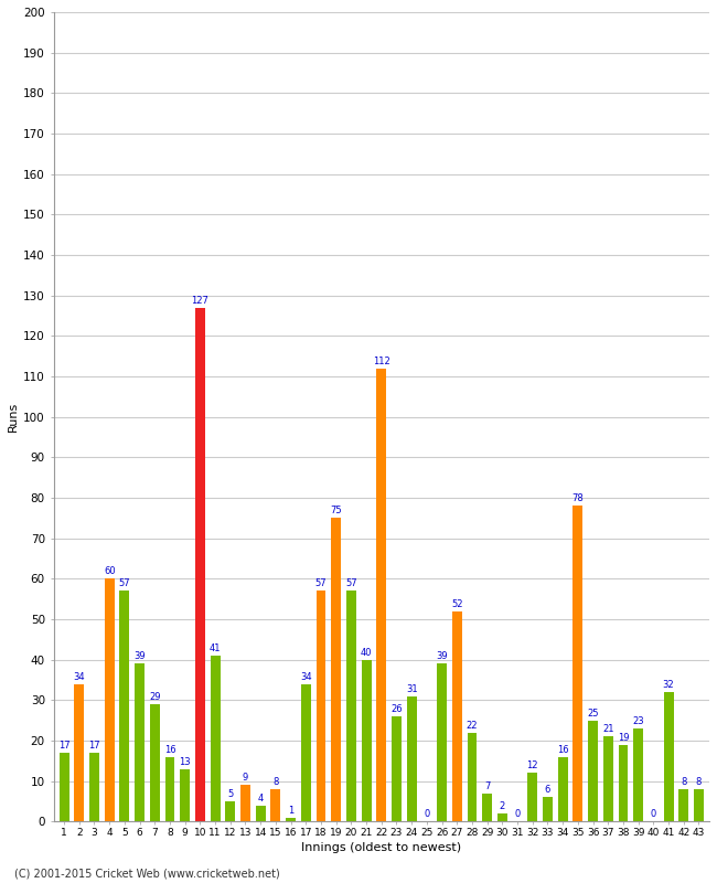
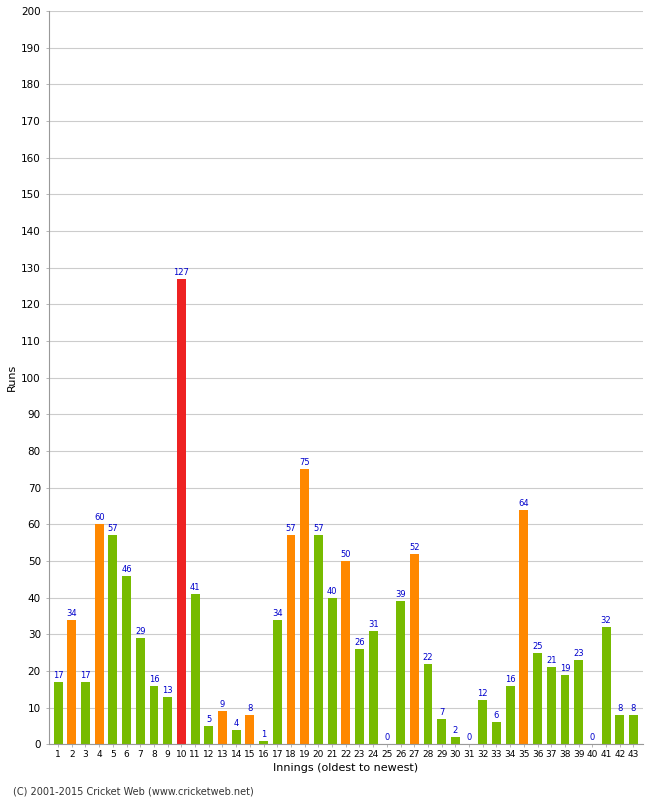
6: 39 -> 46
22: 112 -> 50
35: 78 -> 64
